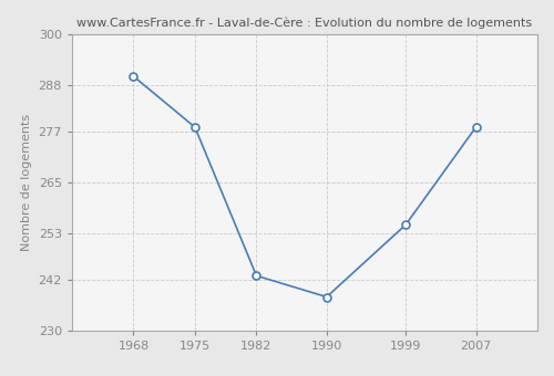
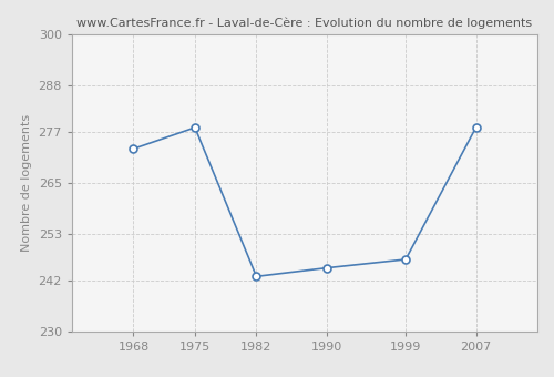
1968: 290 -> 273
1990: 238 -> 245
1999: 255 -> 247
